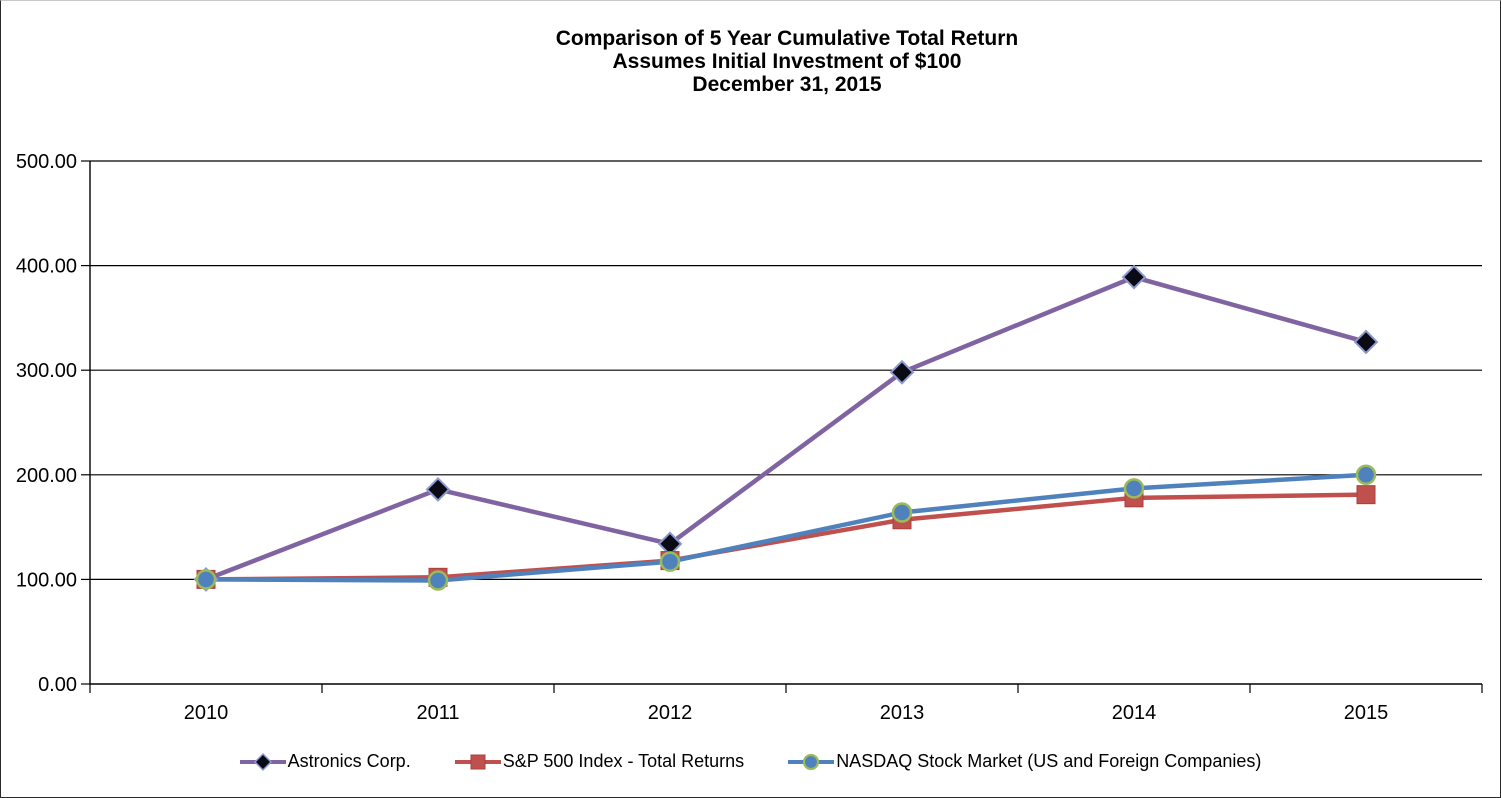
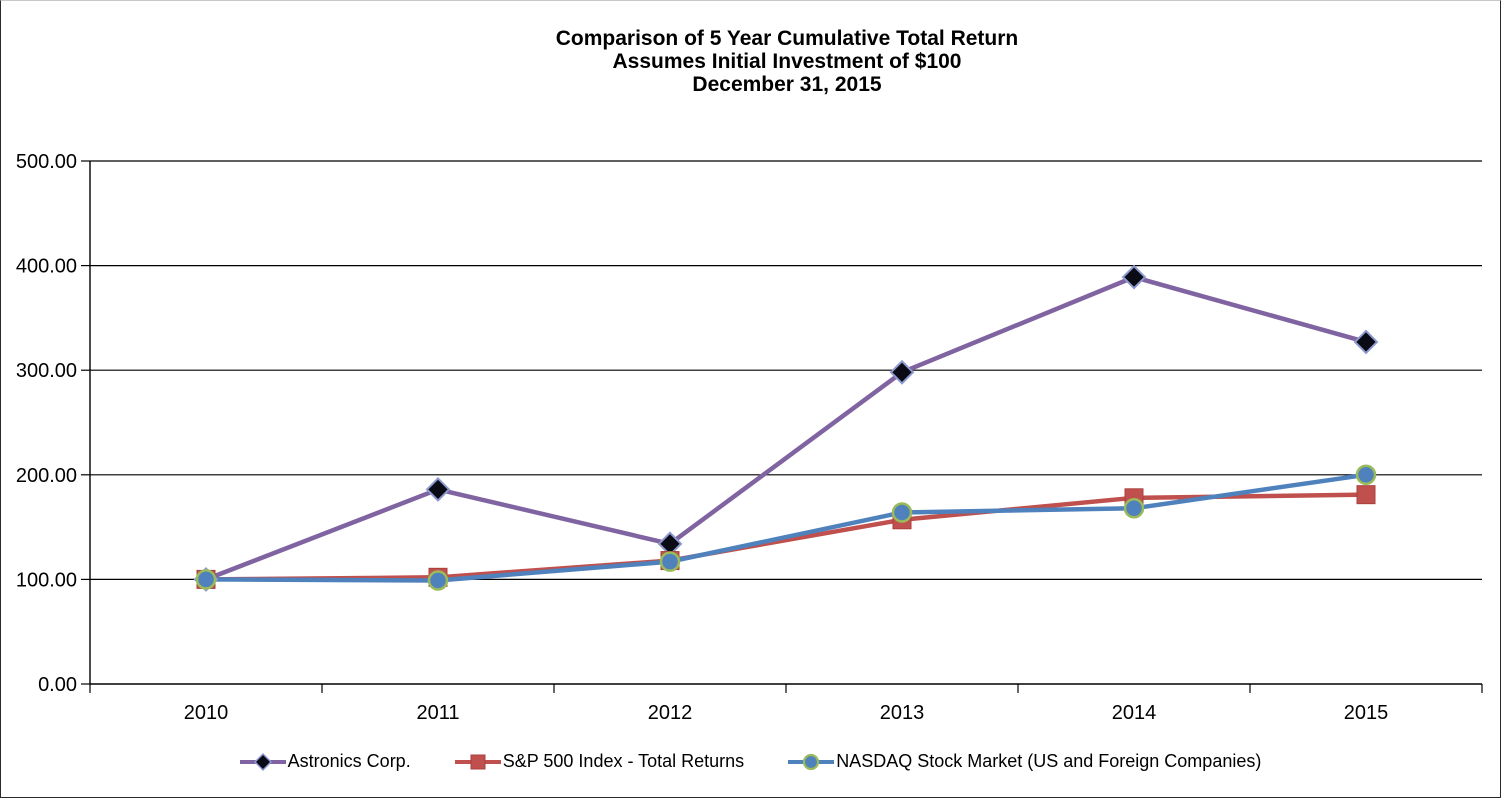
NASDAQ Stock Market (US and Foreign Companies)/2014: 187 -> 168
